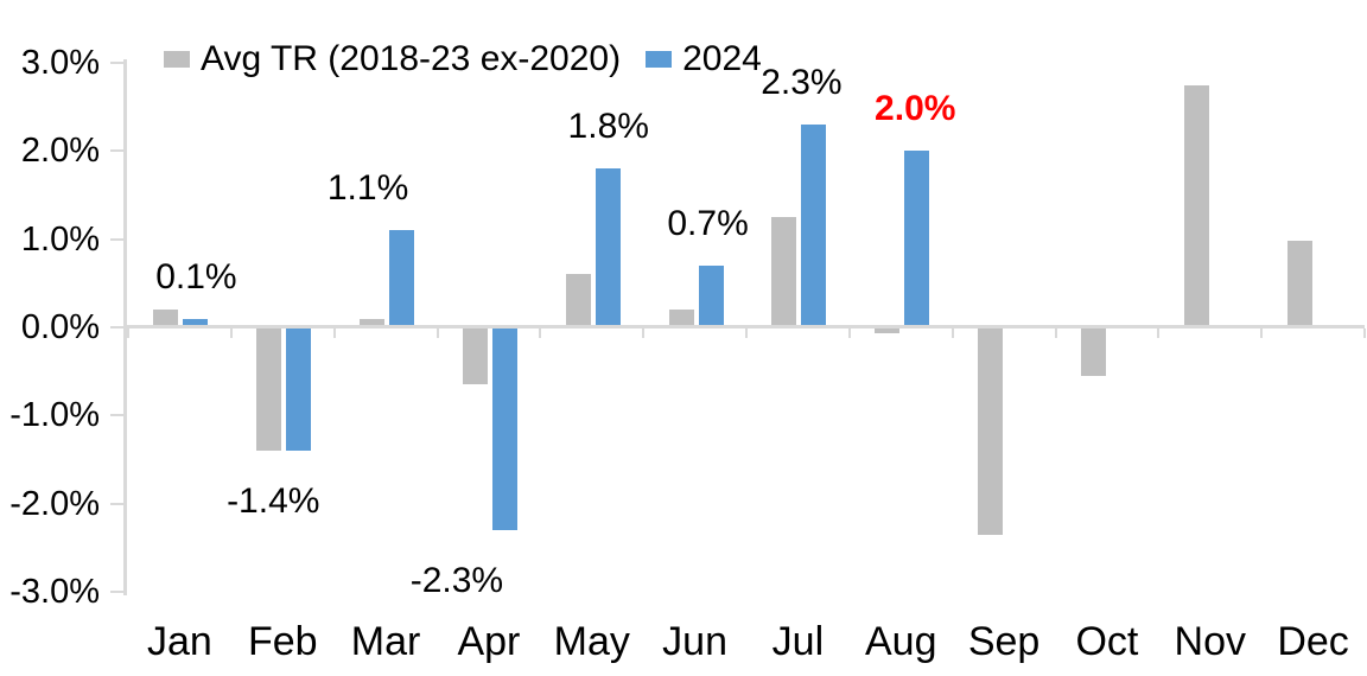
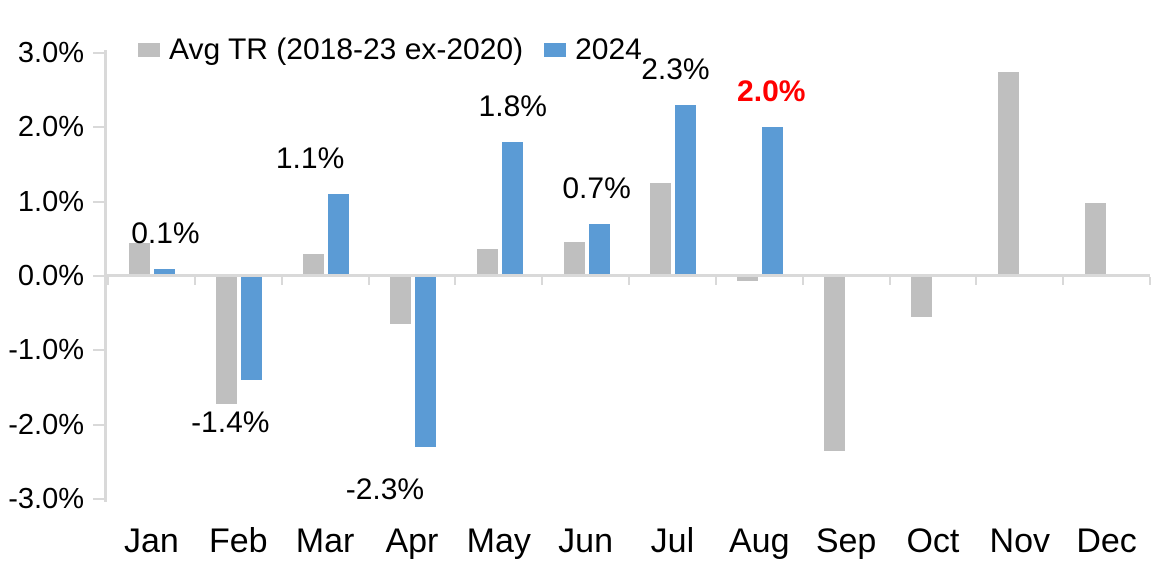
Avg TR (2018-23 ex-2020)/Jan: 0.2% -> 0.5%
Avg TR (2018-23 ex-2020)/Feb: -1.4% -> -1.7%
Avg TR (2018-23 ex-2020)/Mar: 0.1% -> 0.3%
Avg TR (2018-23 ex-2020)/May: 0.6% -> 0.4%
Avg TR (2018-23 ex-2020)/Jun: 0.2% -> 0.5%
